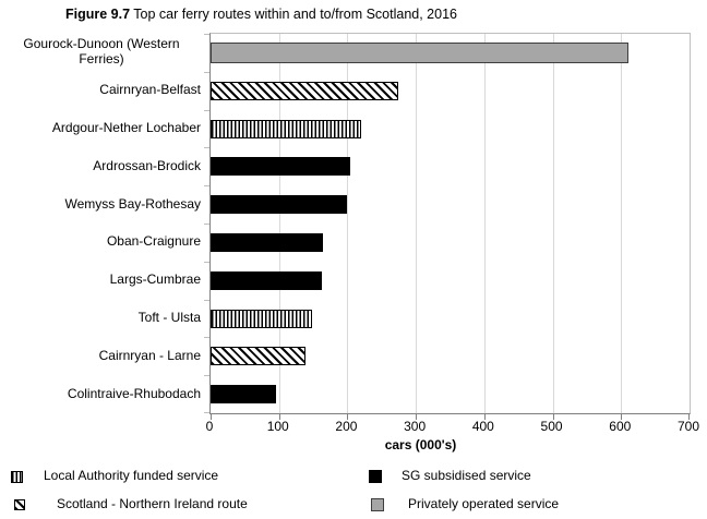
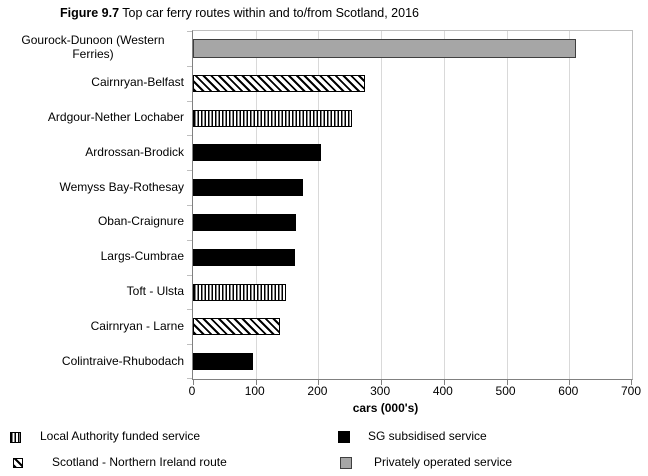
Ardgour-Nether Lochaber: 220 -> 250
Wemyss Bay-Rothesay: 200 -> 180
